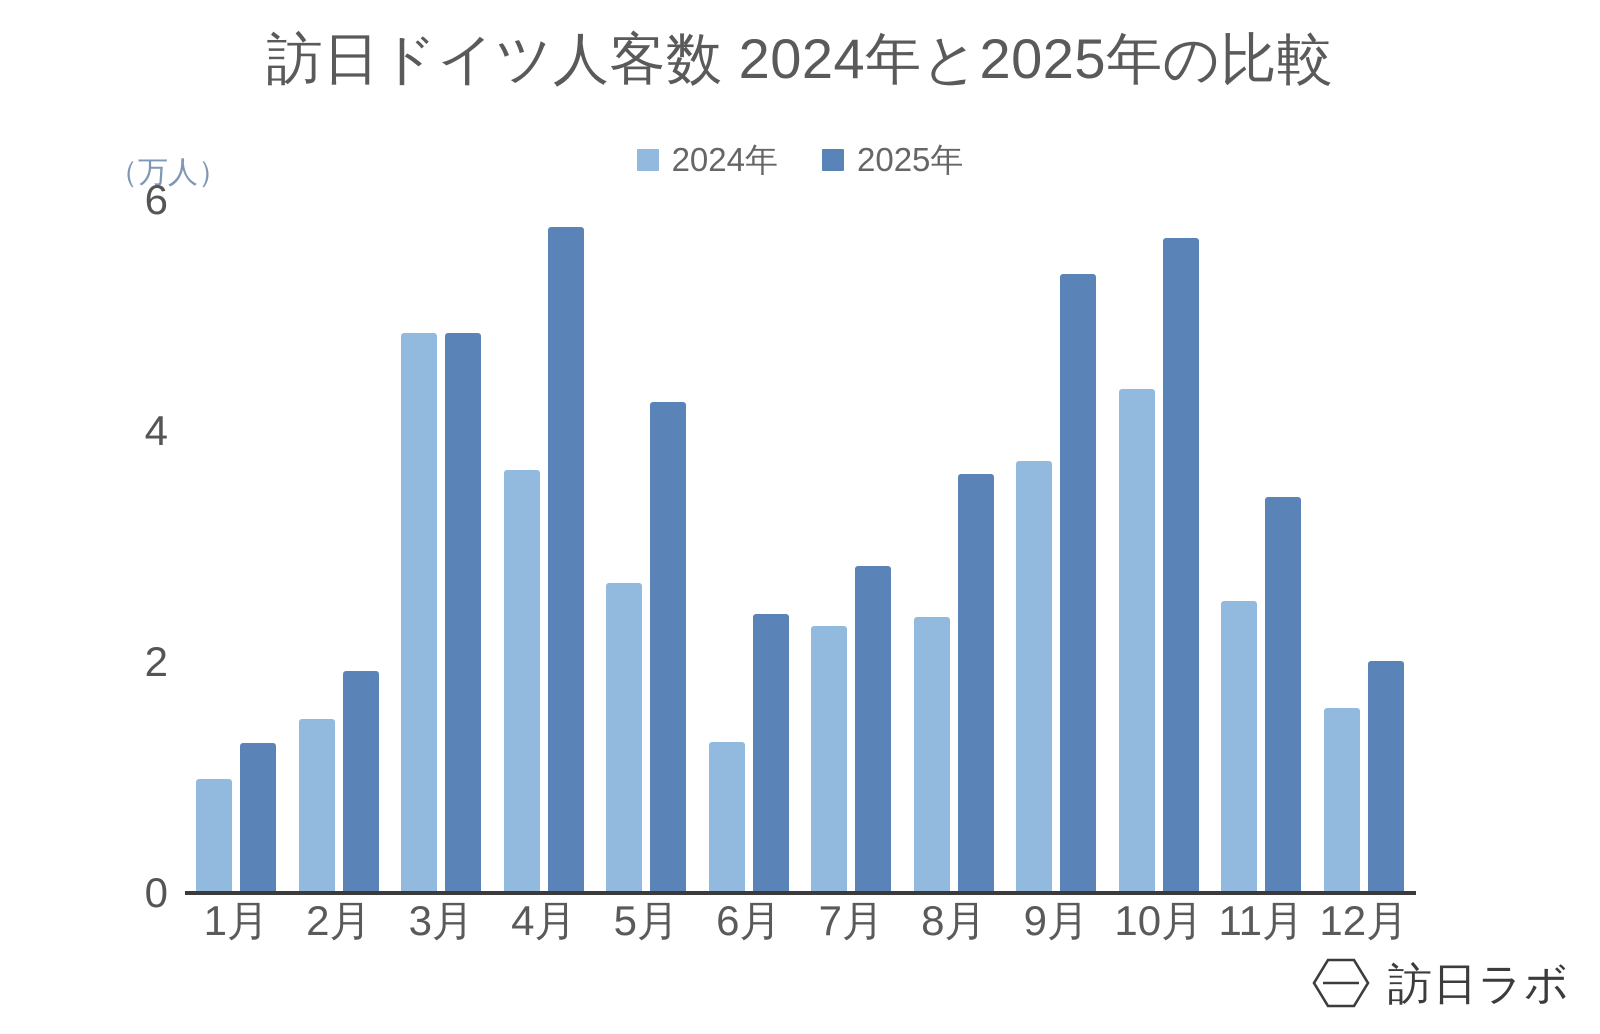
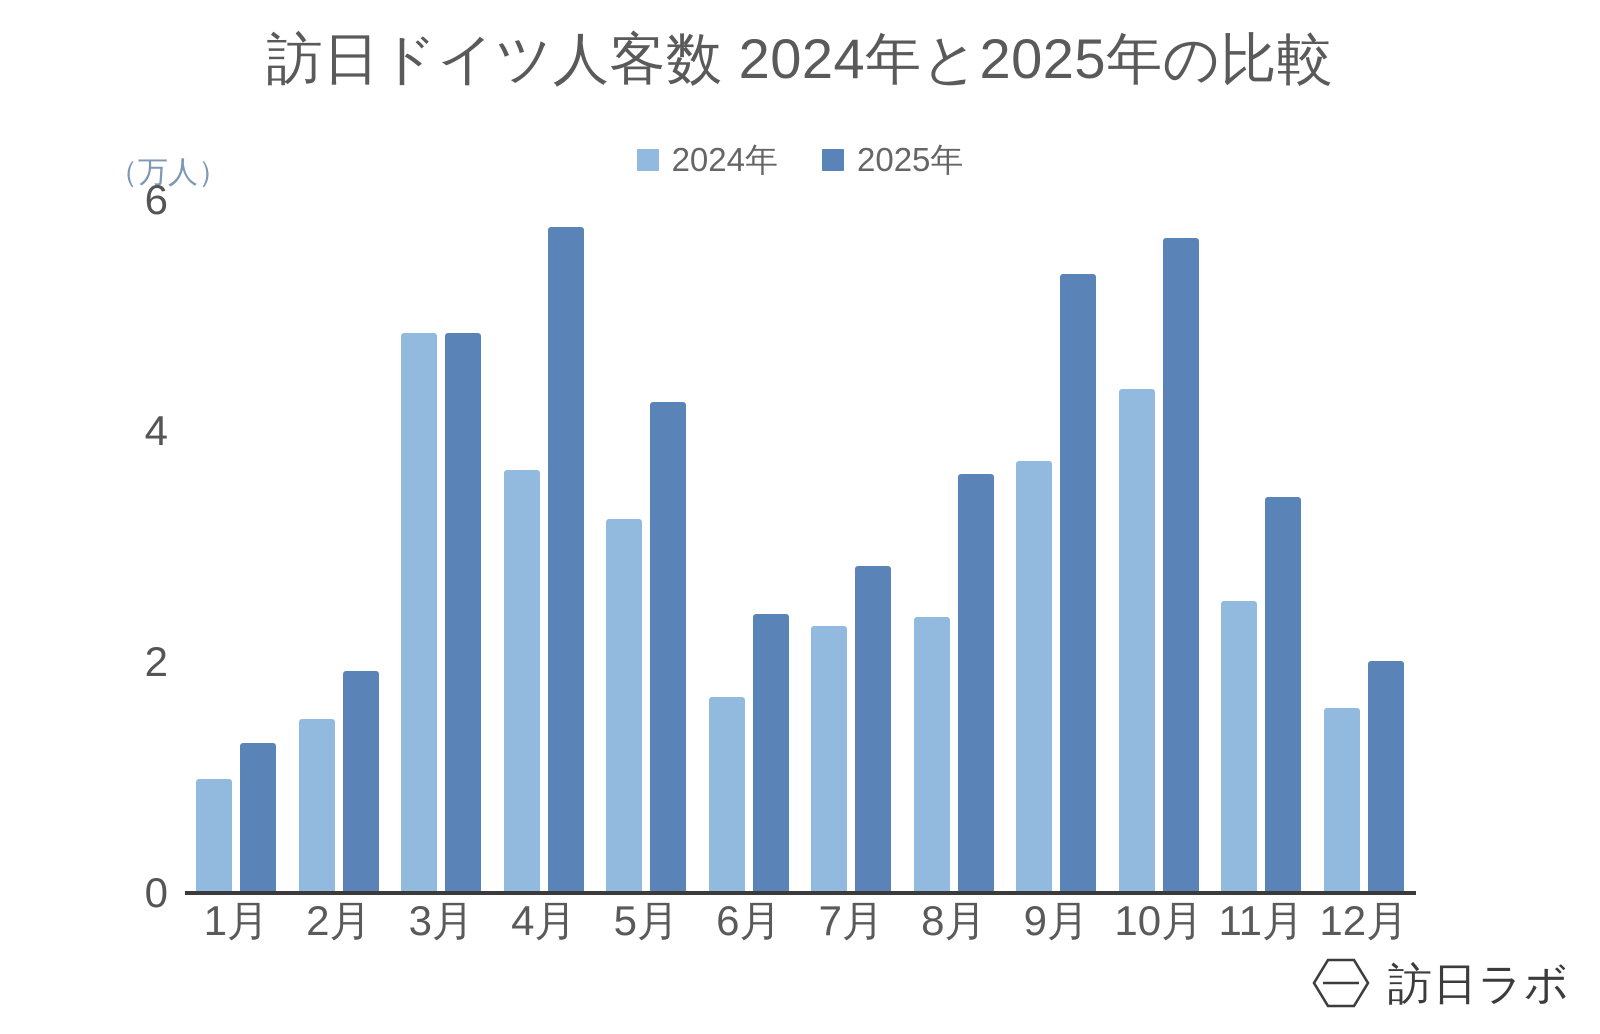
2024年/5月: 2.68 -> 3.24
2024年/6月: 1.31 -> 1.70
